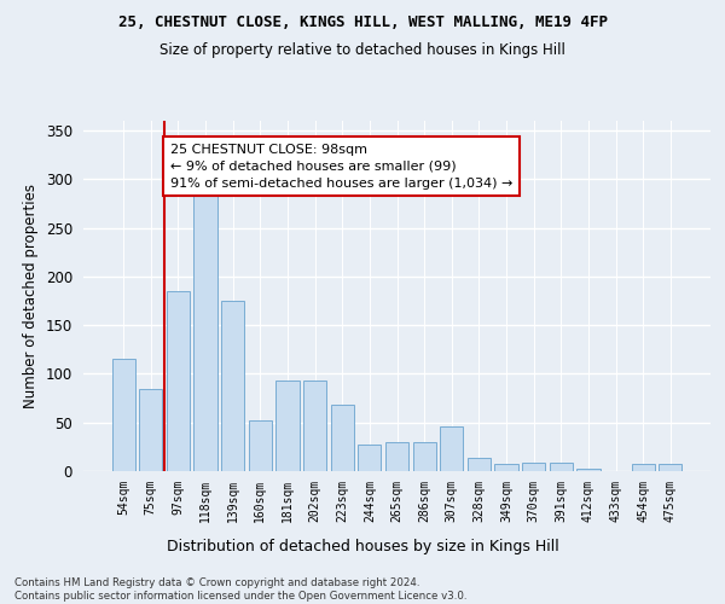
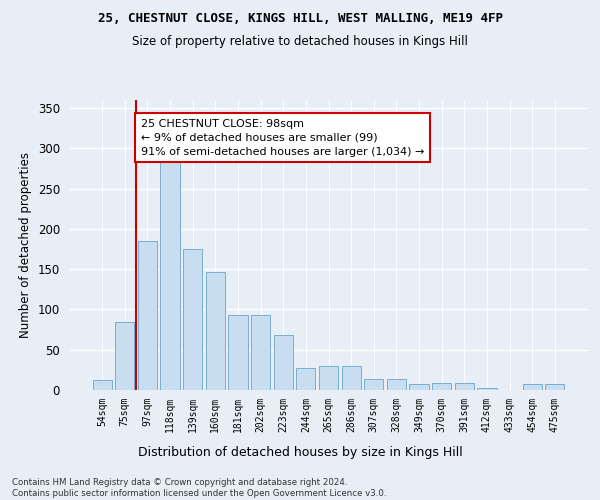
54sqm: 116 -> 13
160sqm: 52 -> 147
307sqm: 46 -> 14
